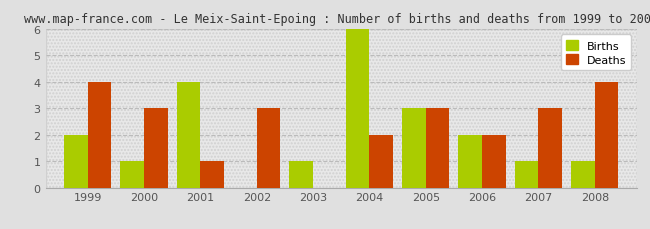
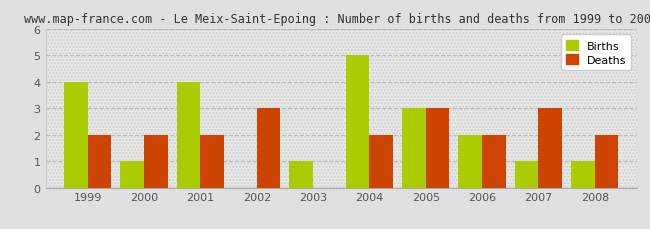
Births/1999: 2 -> 4
Deaths/1999: 4 -> 2
Deaths/2000: 3 -> 2
Deaths/2001: 1 -> 2
Births/2004: 6 -> 5
Deaths/2008: 4 -> 2
